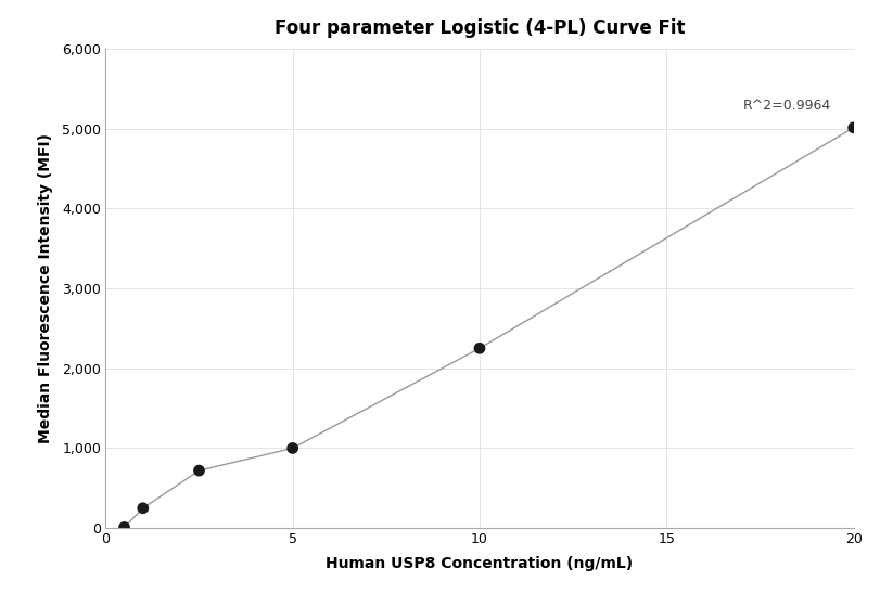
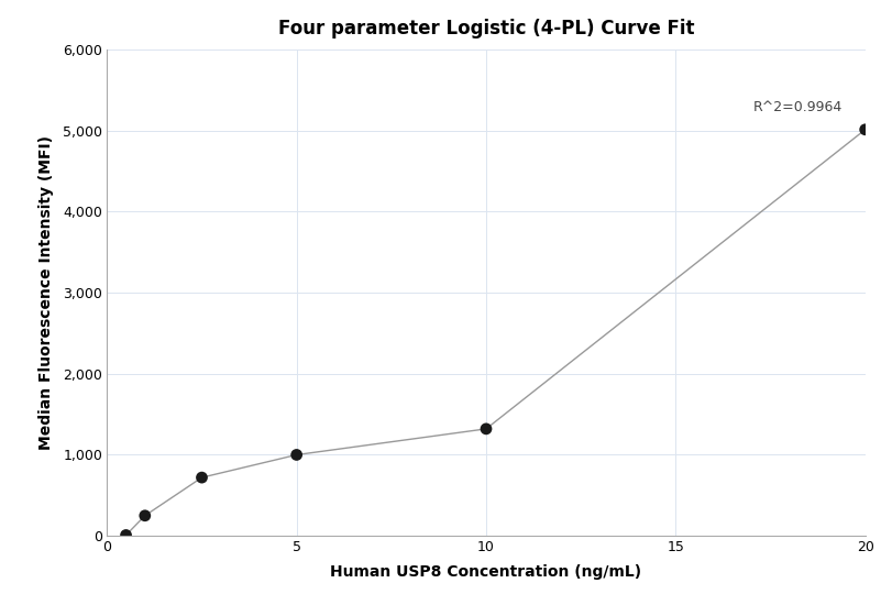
10: 2,250 -> 1,320
